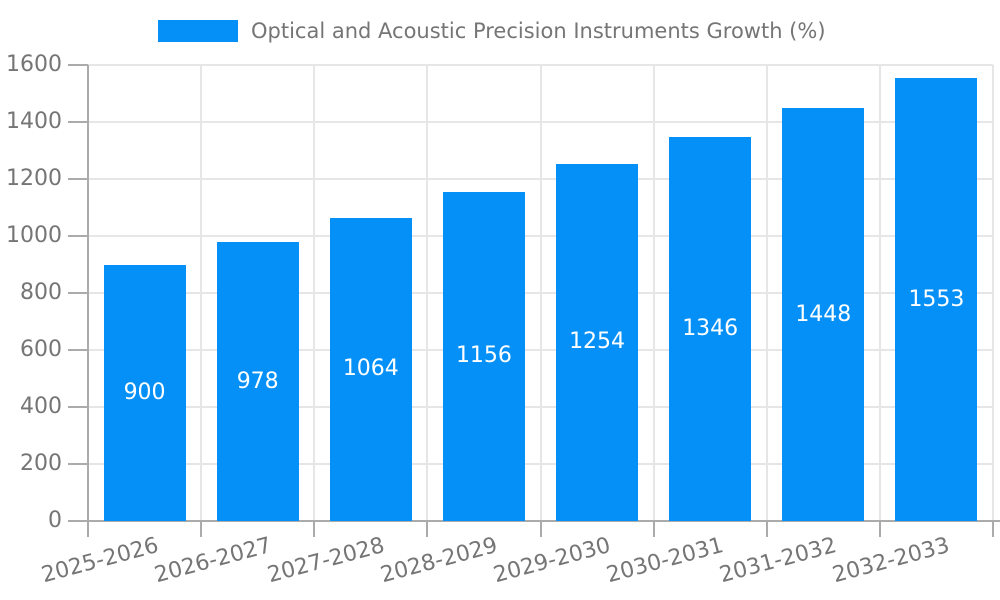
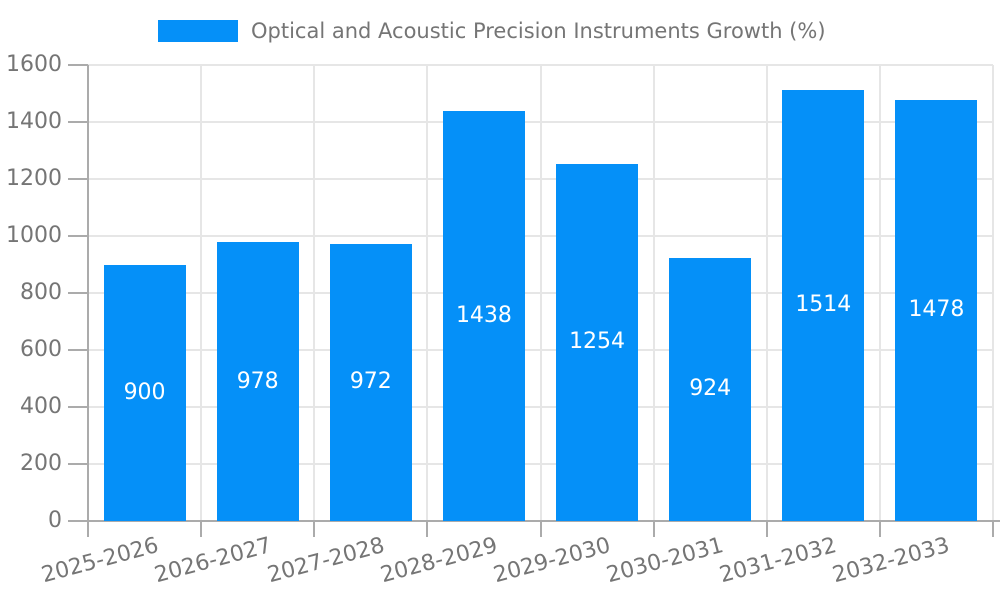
2027-2028: 1064 -> 972
2028-2029: 1156 -> 1438
2030-2031: 1346 -> 924
2031-2032: 1448 -> 1514
2032-2033: 1553 -> 1478
